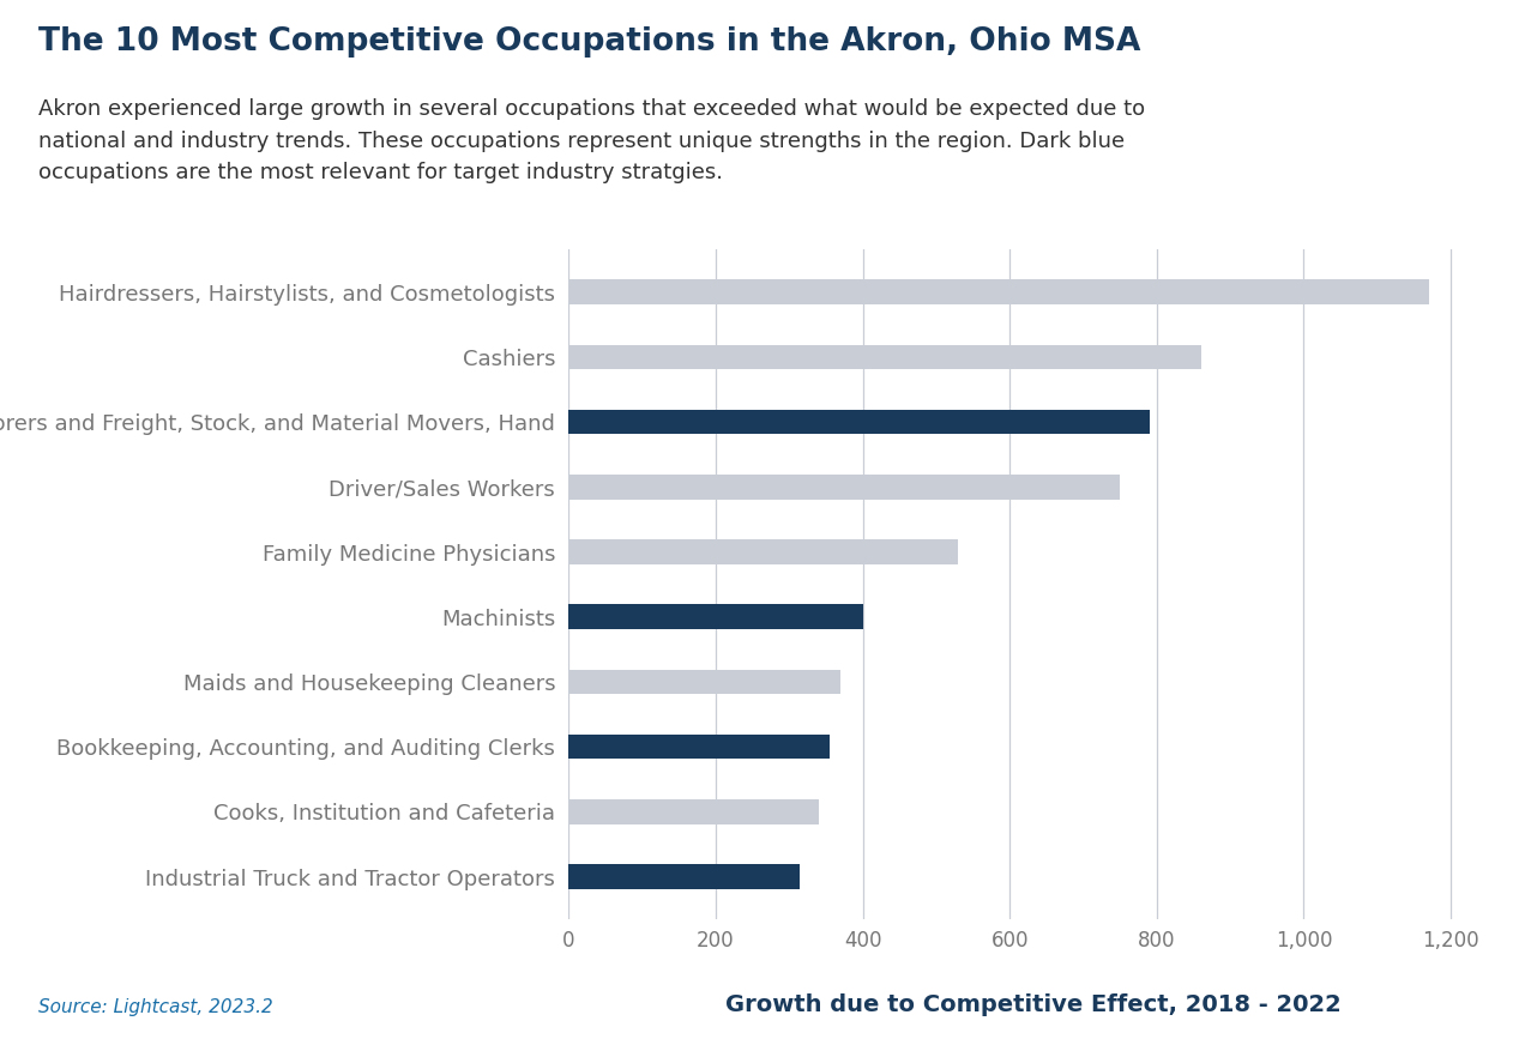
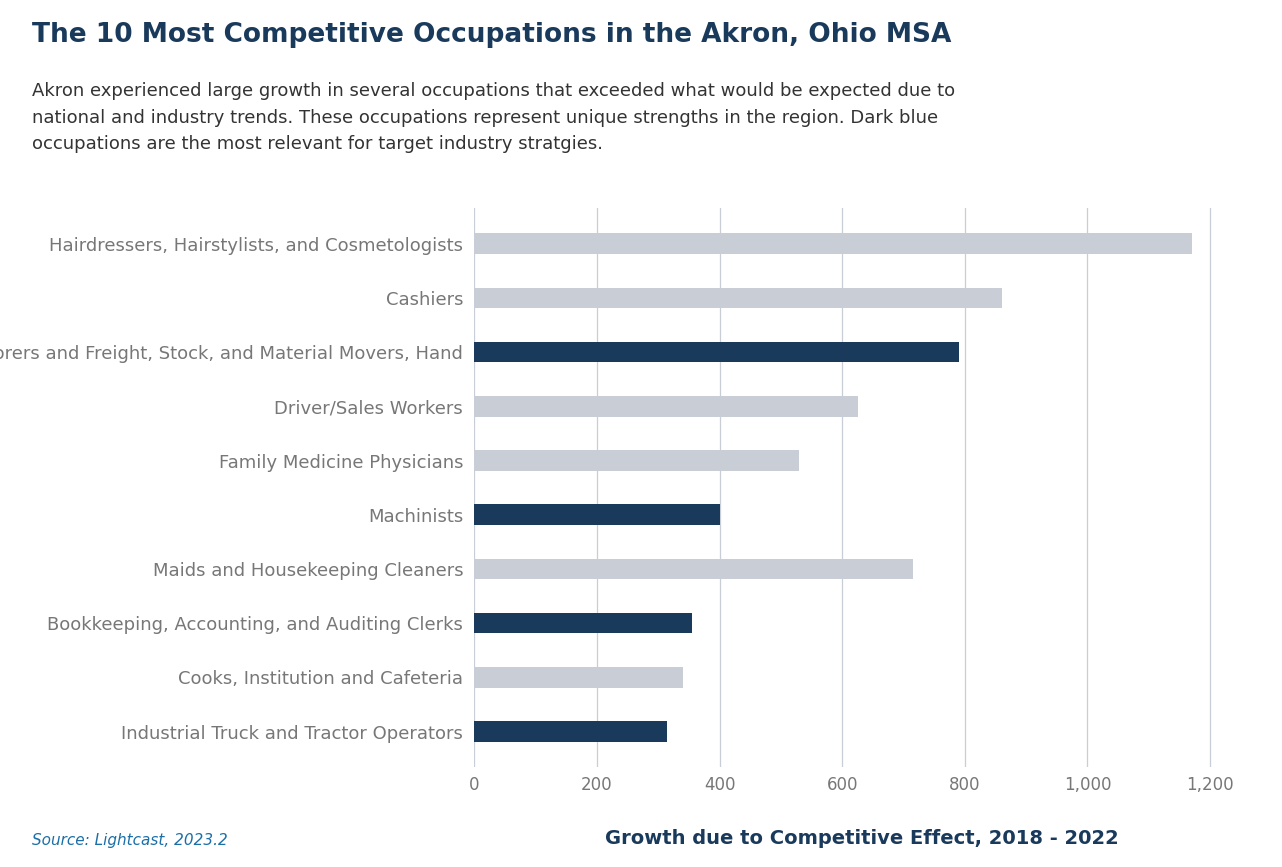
Driver/Sales Workers: 750 -> 626
Maids and Housekeeping Cleaners: 370 -> 716
